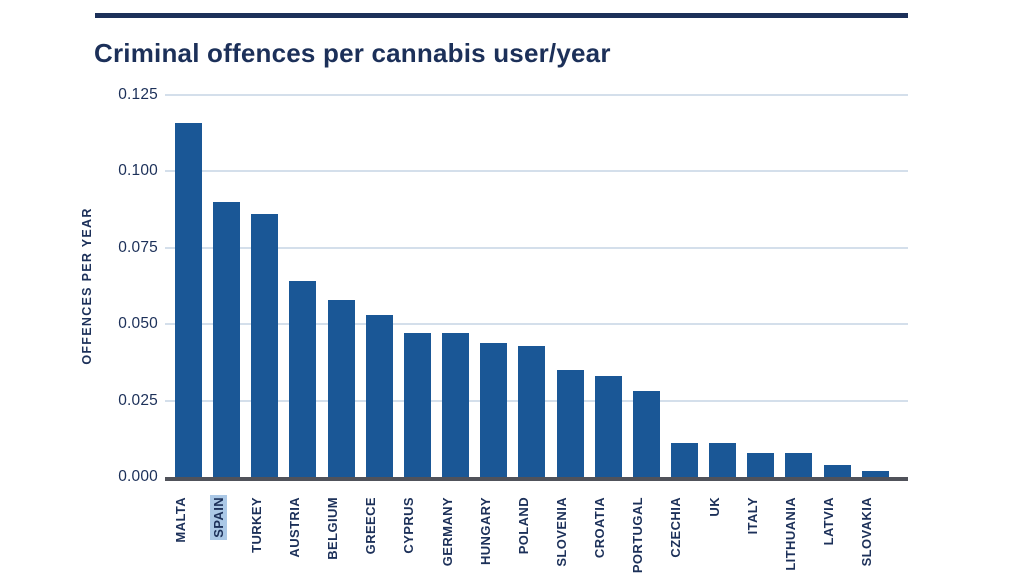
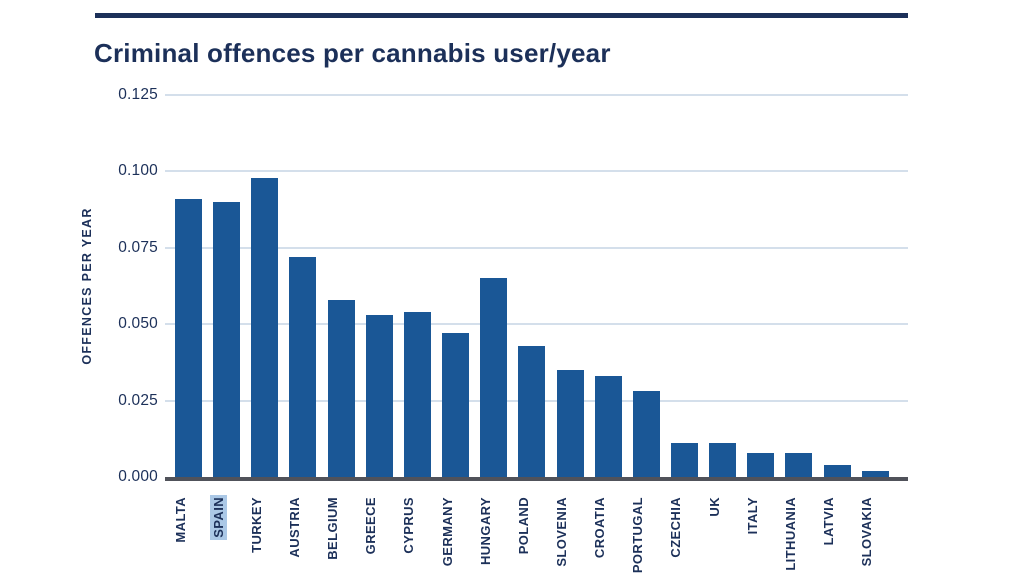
MALTA: 0.116 -> 0.091
TURKEY: 0.086 -> 0.098
AUSTRIA: 0.064 -> 0.072
CYPRUS: 0.047 -> 0.054
HUNGARY: 0.044 -> 0.065
